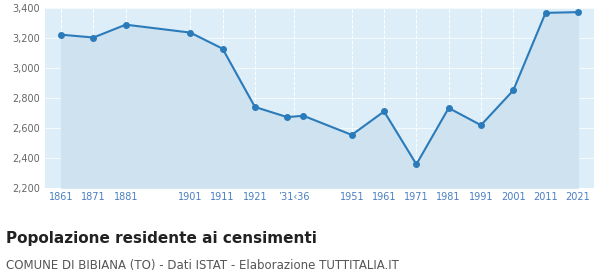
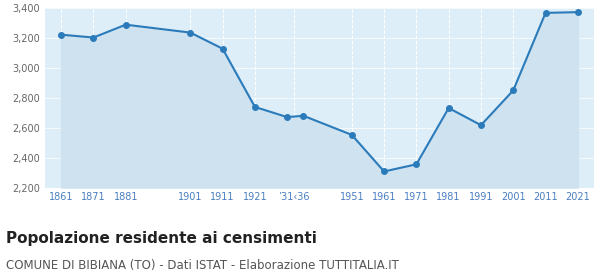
1961: 2,710 -> 2,310
